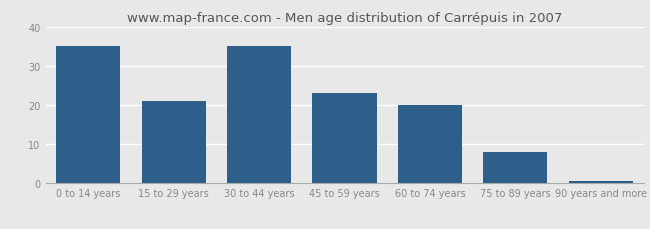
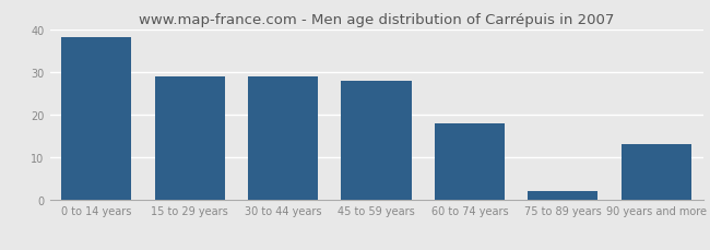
0 to 14 years: 35.0 -> 38.0
15 to 29 years: 21.0 -> 29.0
30 to 44 years: 35.0 -> 29.0
45 to 59 years: 23.0 -> 28.0
60 to 74 years: 20.0 -> 18.0
75 to 89 years: 8.0 -> 2.0
90 years and more: 0.5 -> 13.0
